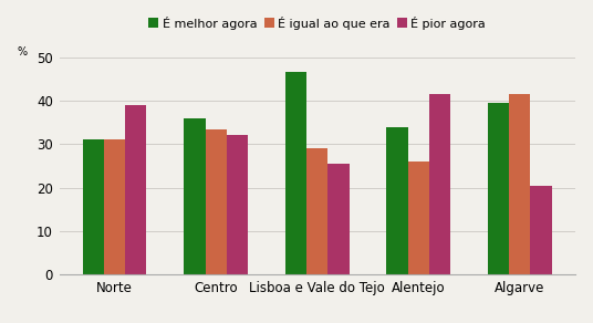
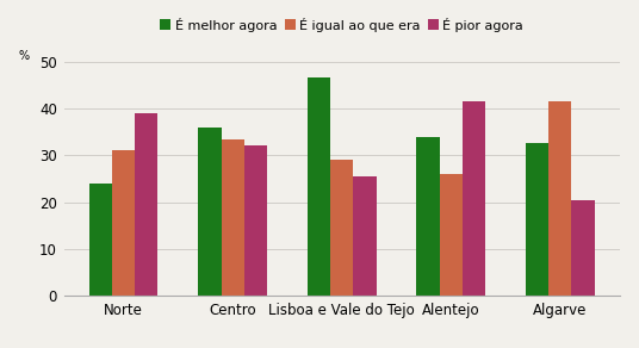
É melhor agora/Norte: 31.0 -> 24.0
É melhor agora/Algarve: 39.5 -> 32.5
